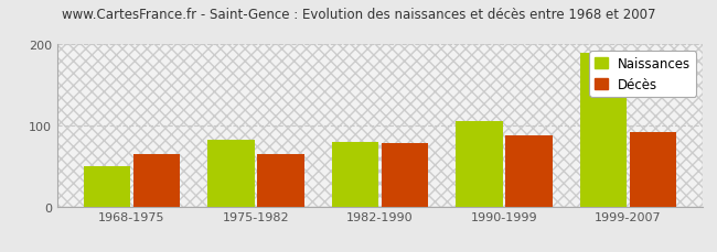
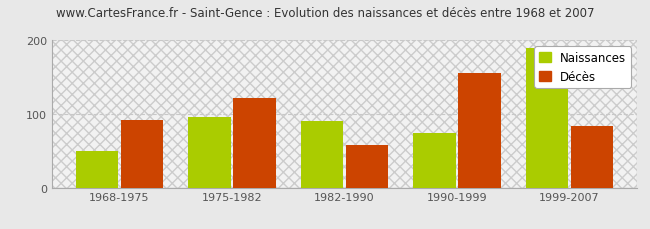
Décès/1968-1975: 65 -> 92
Naissances/1975-1982: 83 -> 96
Décès/1975-1982: 65 -> 122
Naissances/1982-1990: 80 -> 90
Décès/1982-1990: 78 -> 58
Naissances/1990-1999: 105 -> 74
Décès/1990-1999: 88 -> 156
Décès/1999-2007: 92 -> 84
